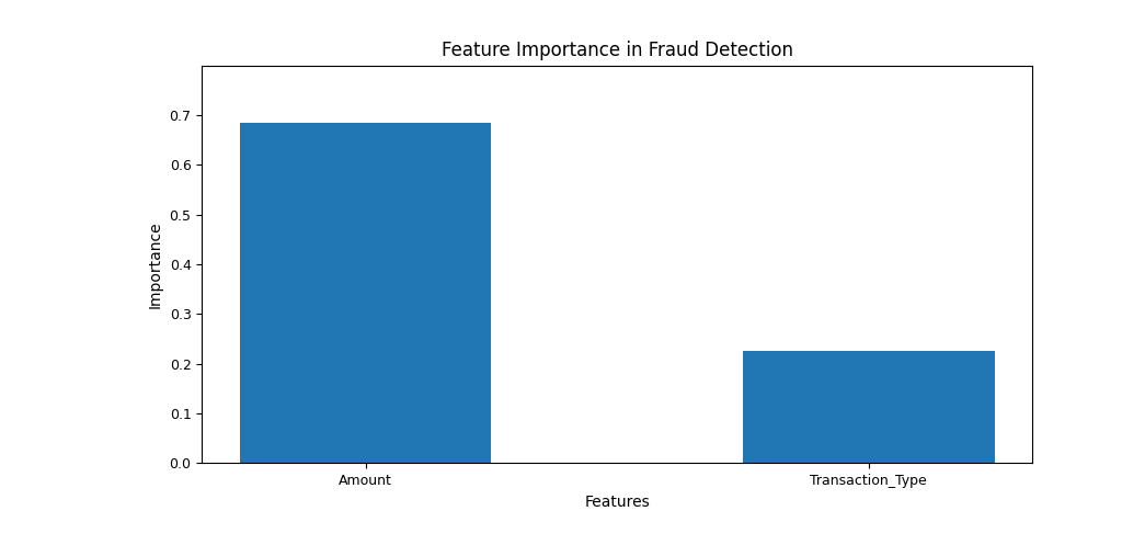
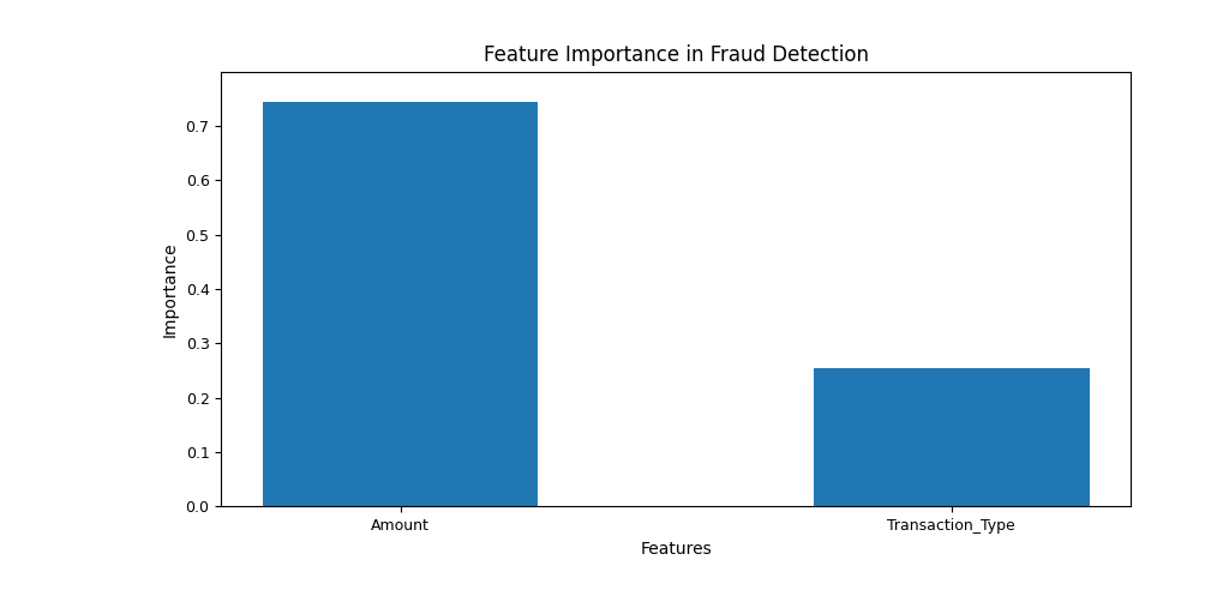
Amount: 0.685 -> 0.745
Transaction_Type: 0.225 -> 0.255
